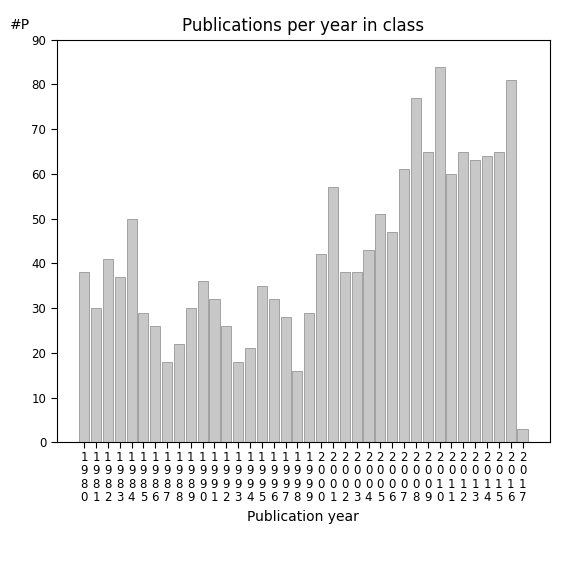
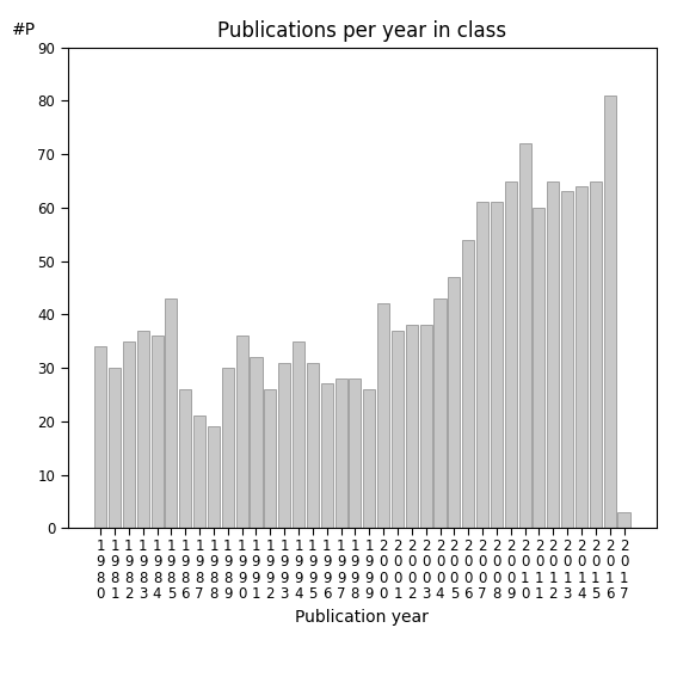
1 9 8 0: 38 -> 34
1 9 8 2: 41 -> 35
1 9 8 4: 50 -> 36
1 9 8 5: 29 -> 43
1 9 8 7: 18 -> 21
1 9 8 8: 22 -> 19
1 9 9 3: 18 -> 31
1 9 9 4: 21 -> 35
1 9 9 5: 35 -> 31
1 9 9 6: 32 -> 27
1 9 9 8: 16 -> 28
1 9 9 9: 29 -> 26
2 0 0 1: 57 -> 37
2 0 0 5: 51 -> 47
2 0 0 6: 47 -> 54
2 0 0 8: 77 -> 61
2 0 1 0: 84 -> 72
